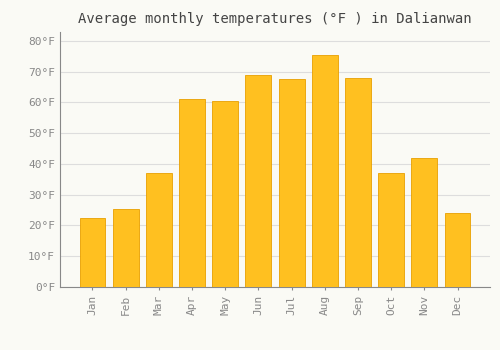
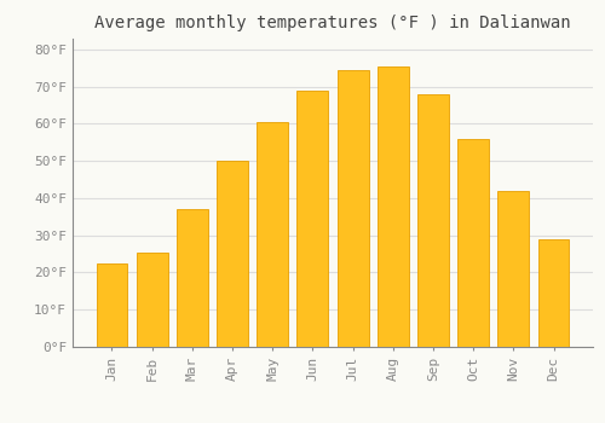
Apr: 61.0°F -> 50.0°F
Jul: 67.5°F -> 74.5°F
Oct: 37.0°F -> 56.0°F
Dec: 24.0°F -> 29.0°F
